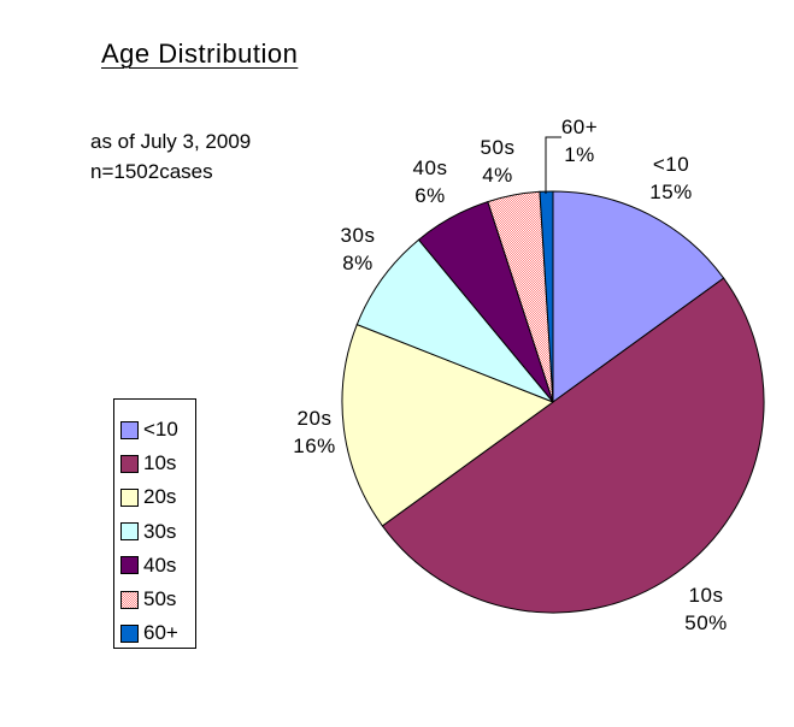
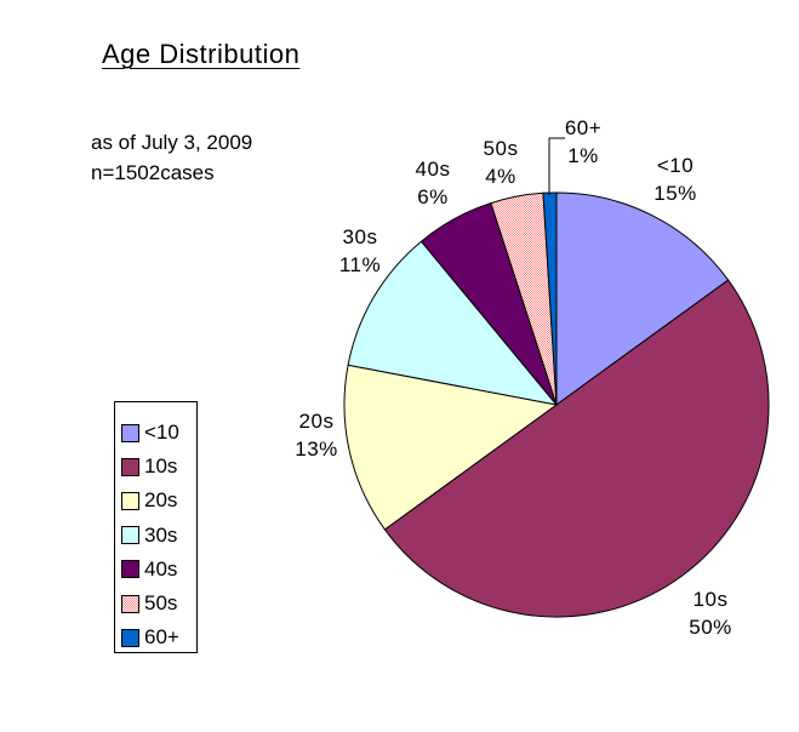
20s: 16% -> 13%
30s: 8% -> 11%
